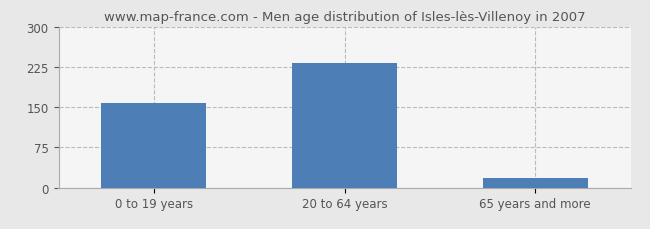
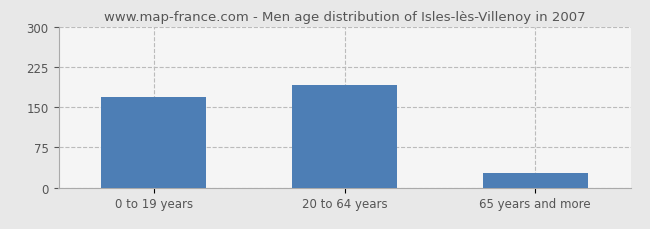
0 to 19 years: 158 -> 168
20 to 64 years: 232 -> 192
65 years and more: 18 -> 28
